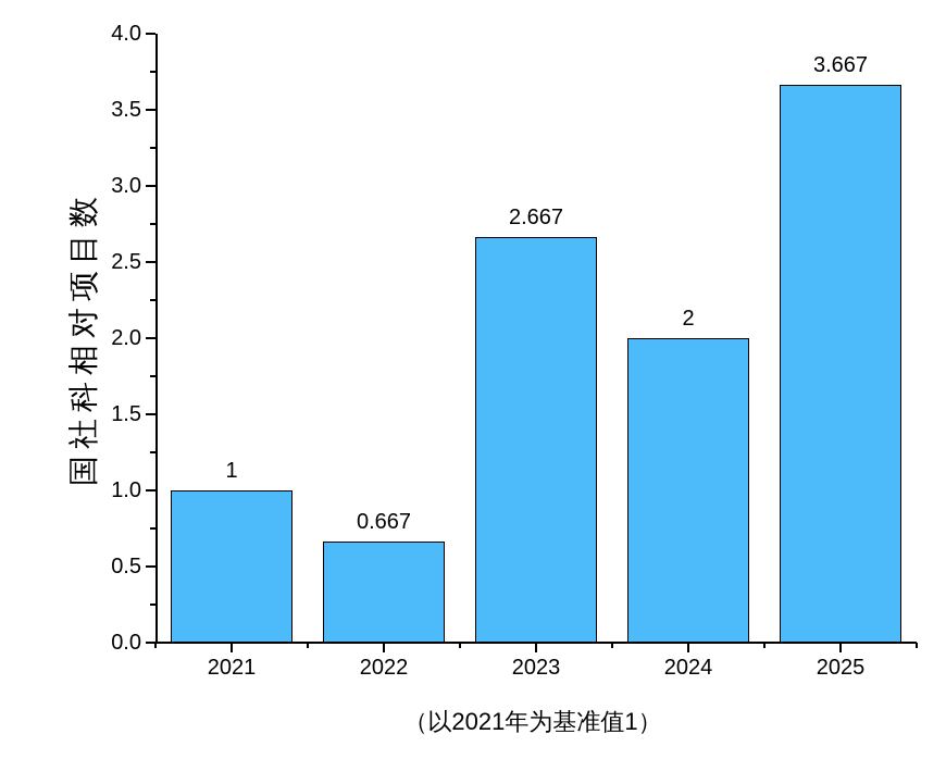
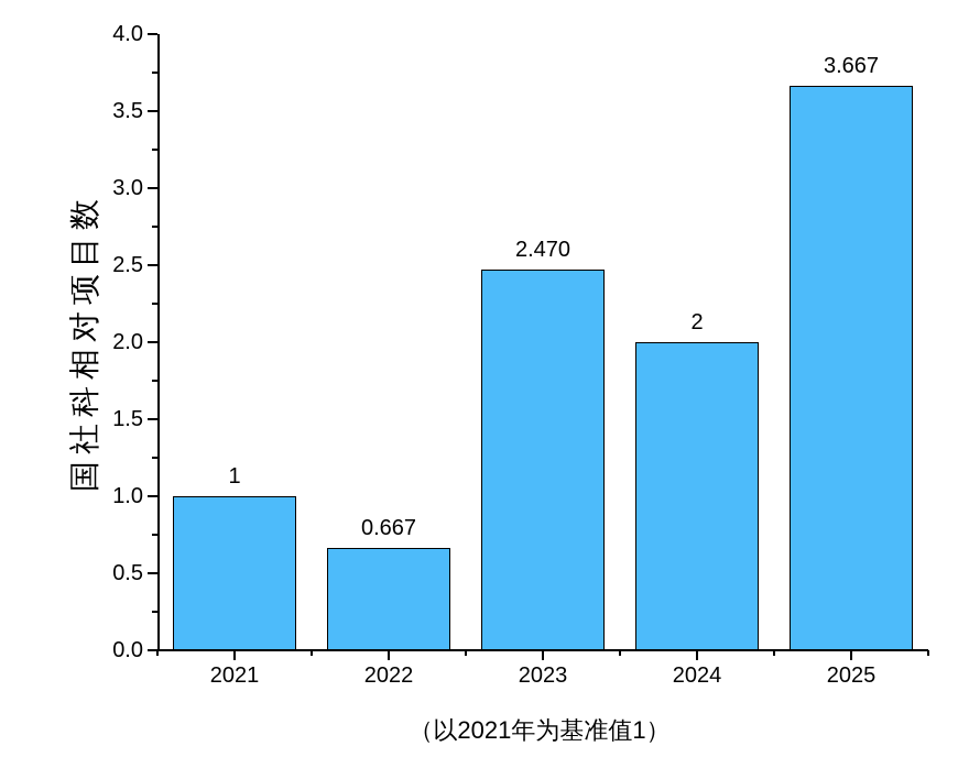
2023: 2.667 -> 2.470
